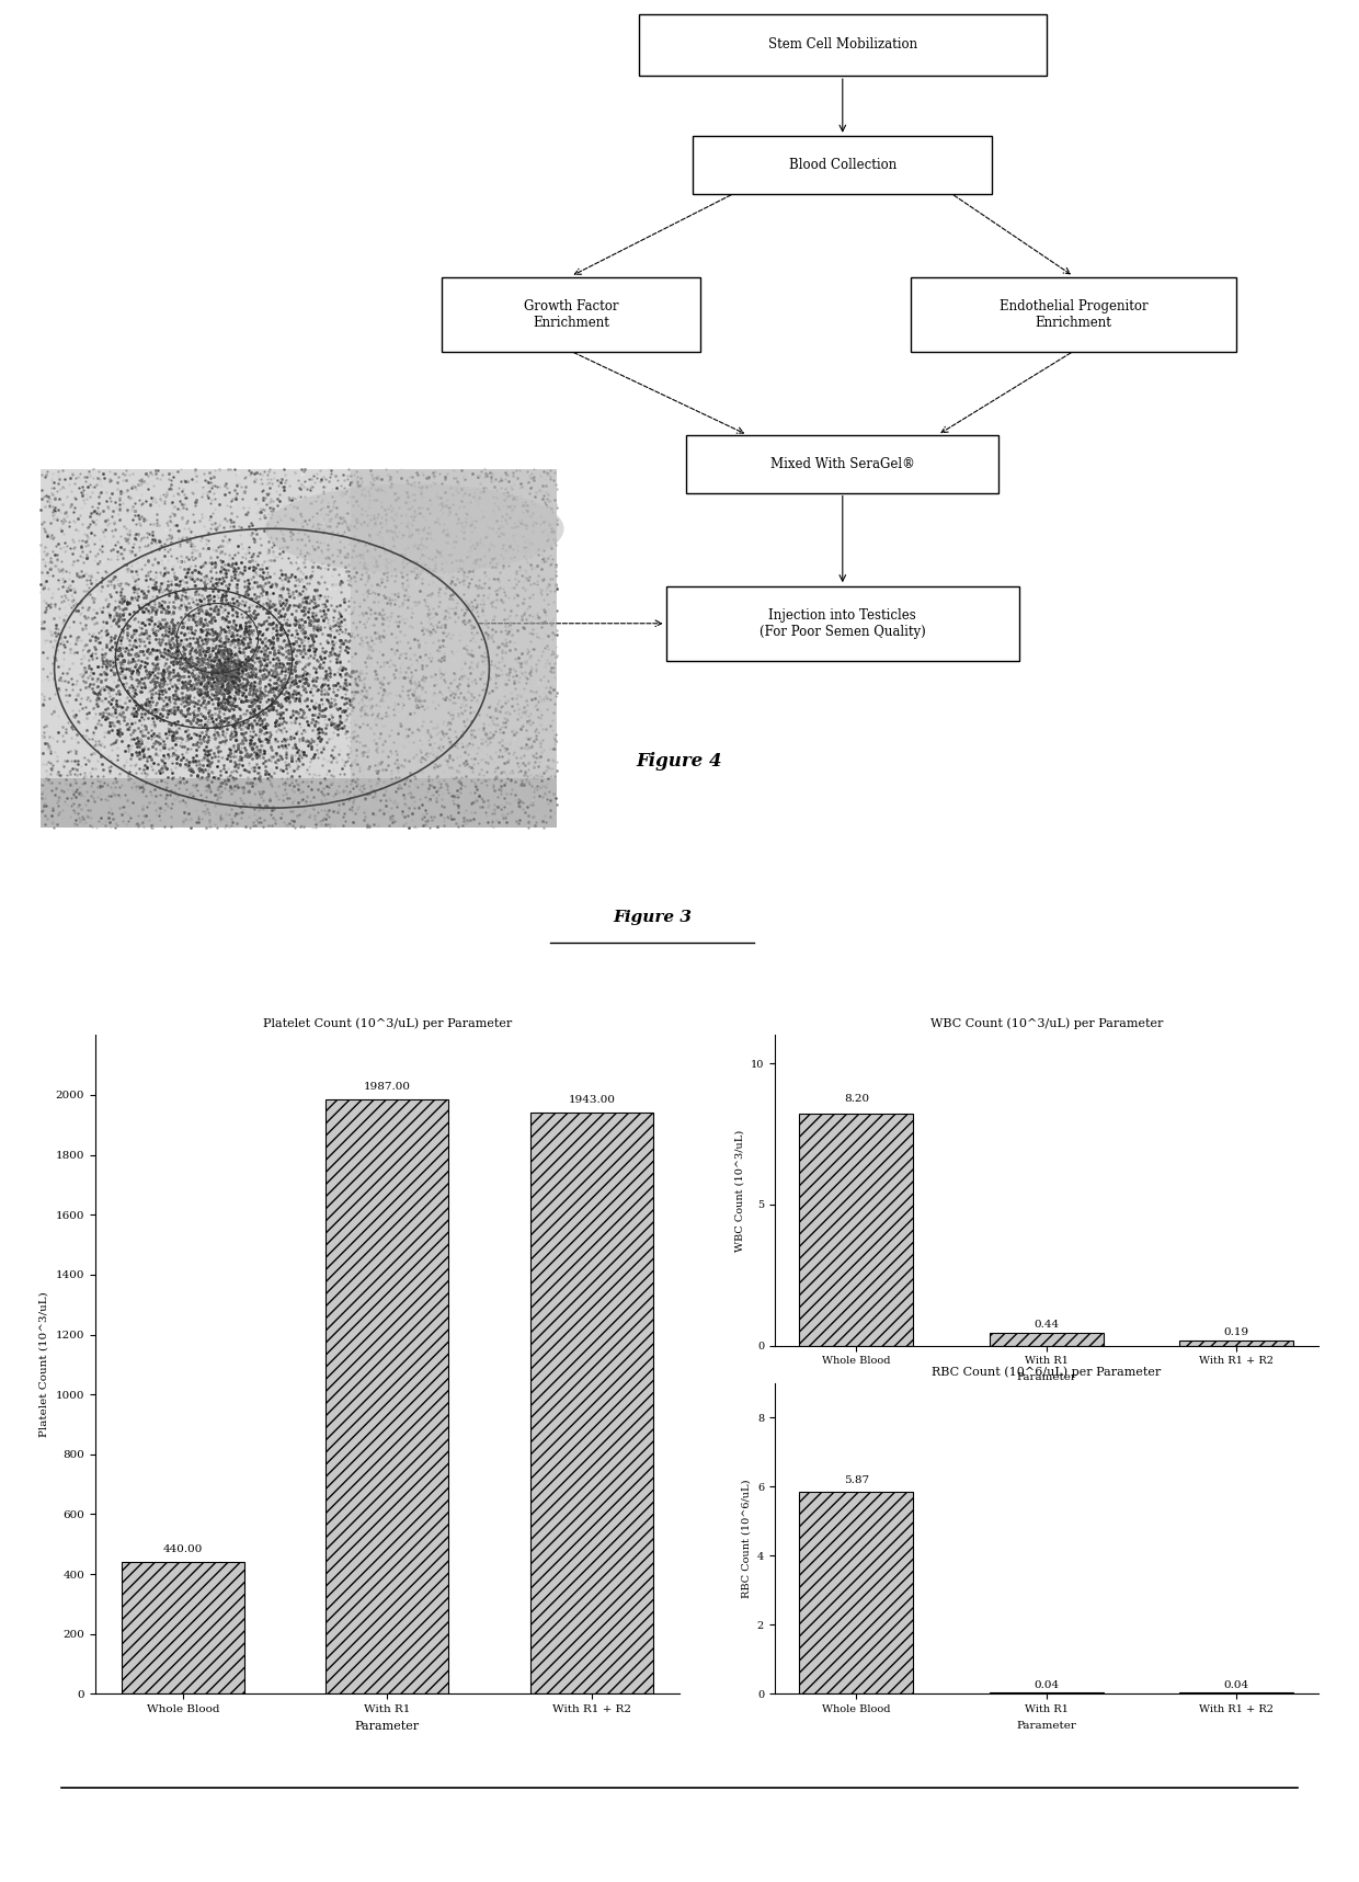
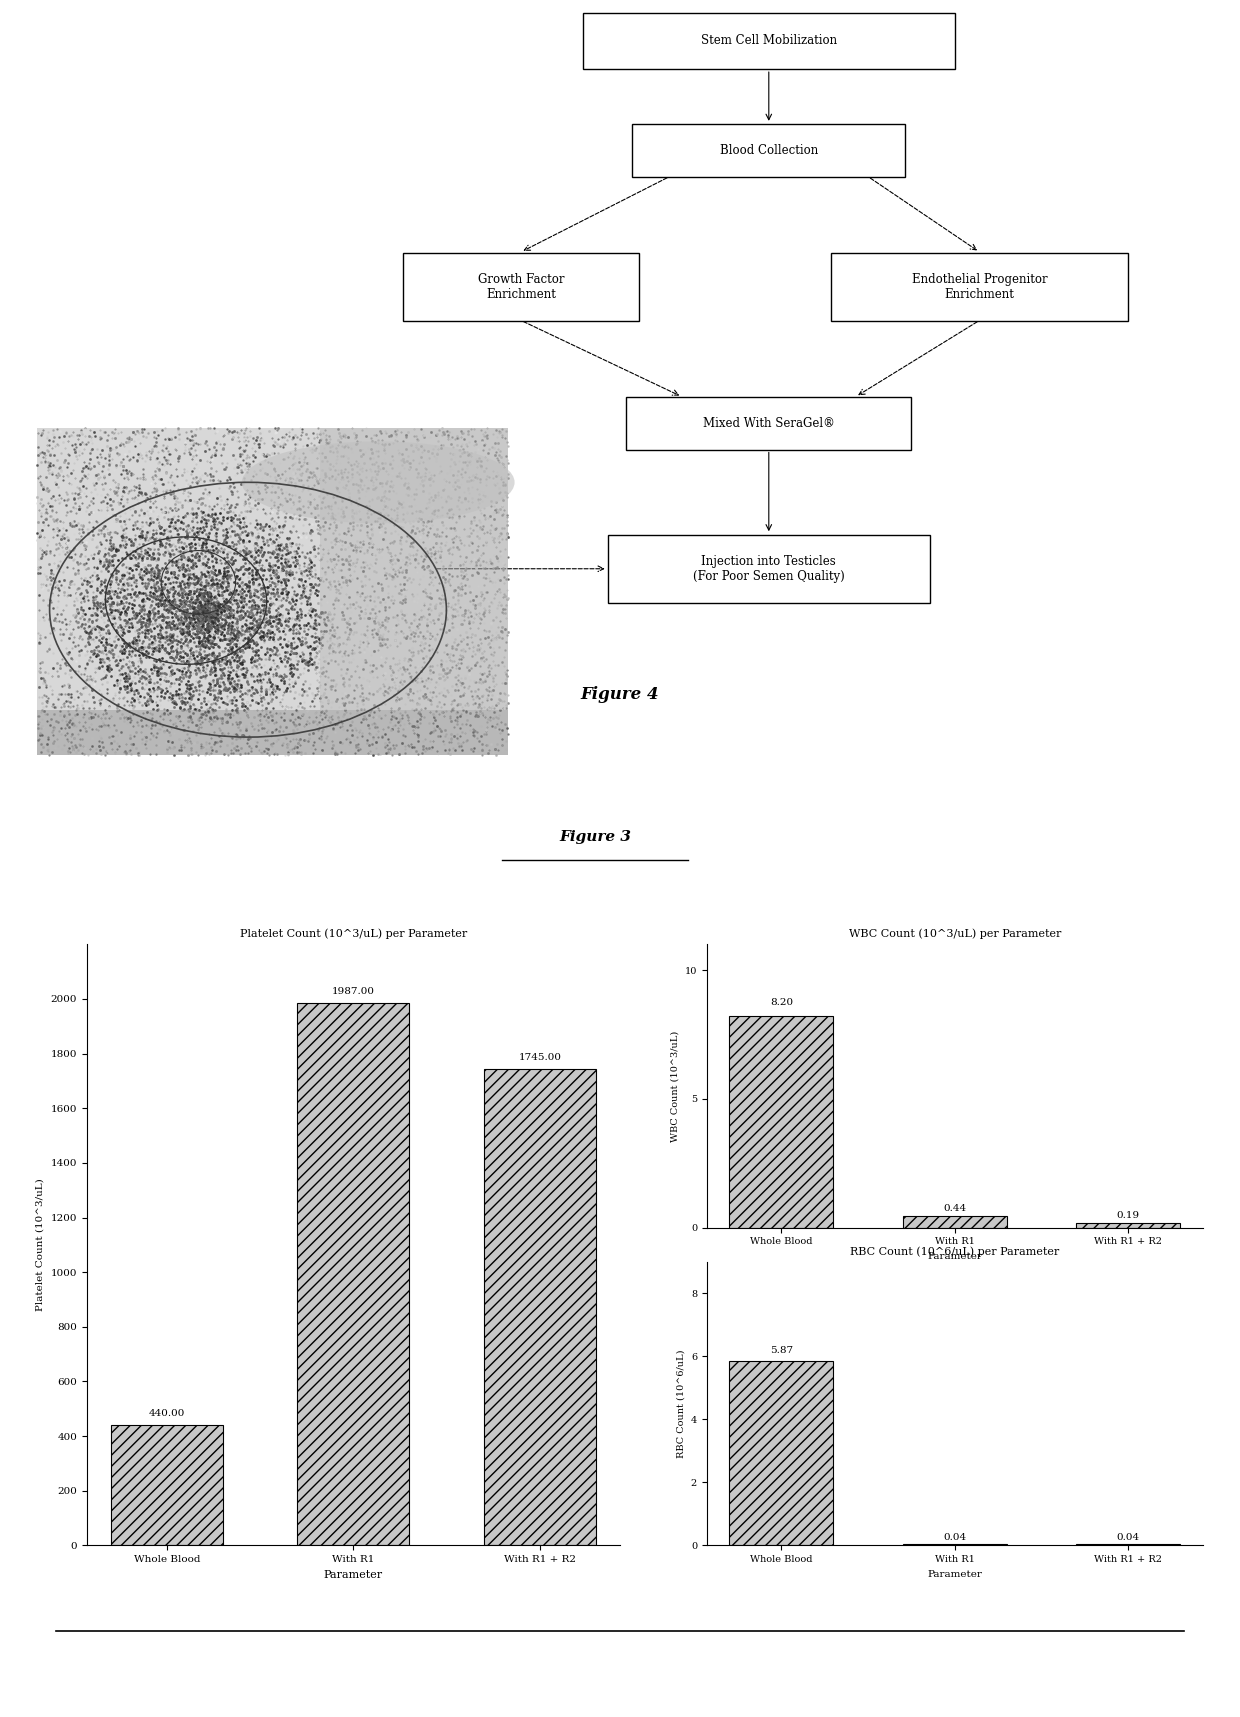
Platelet Count (10^3/uL) per Parameter/With R1 + R2: 1943.00 -> 1745.00
